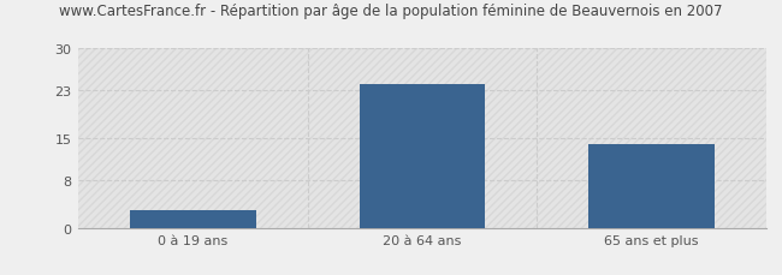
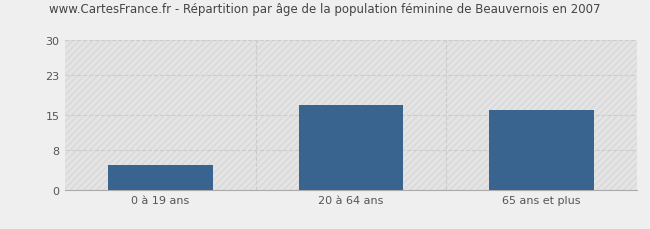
0 à 19 ans: 3 -> 5
20 à 64 ans: 24 -> 17
65 ans et plus: 14 -> 16
